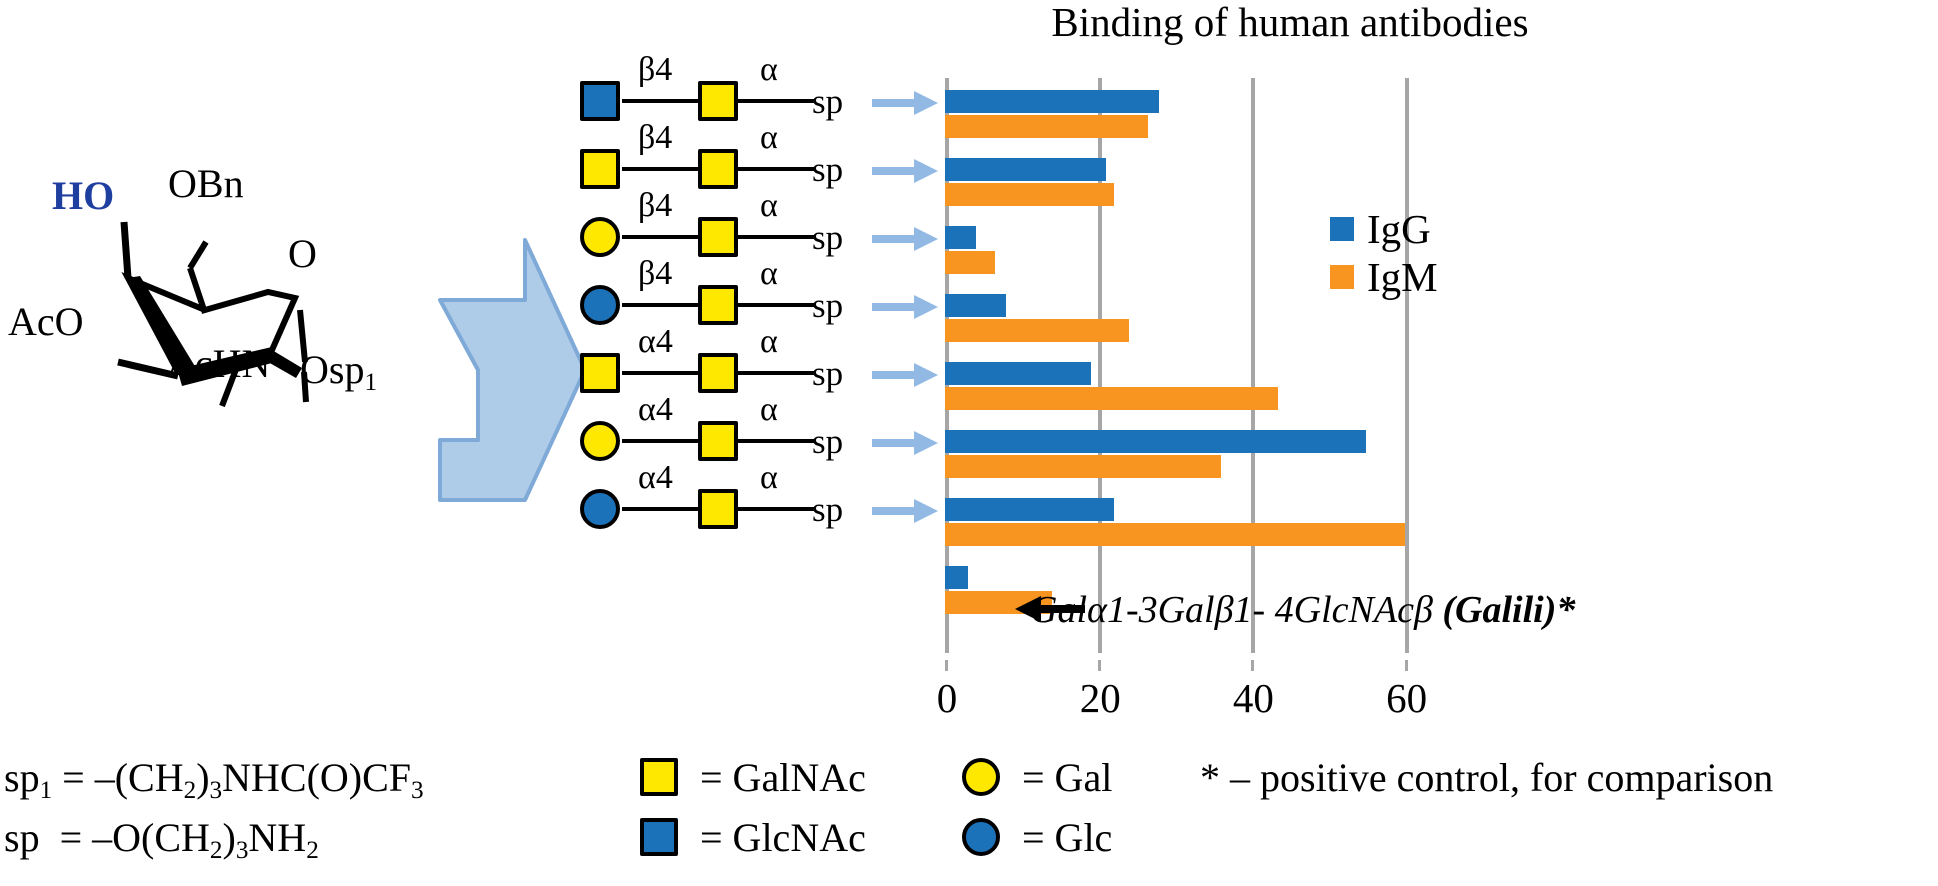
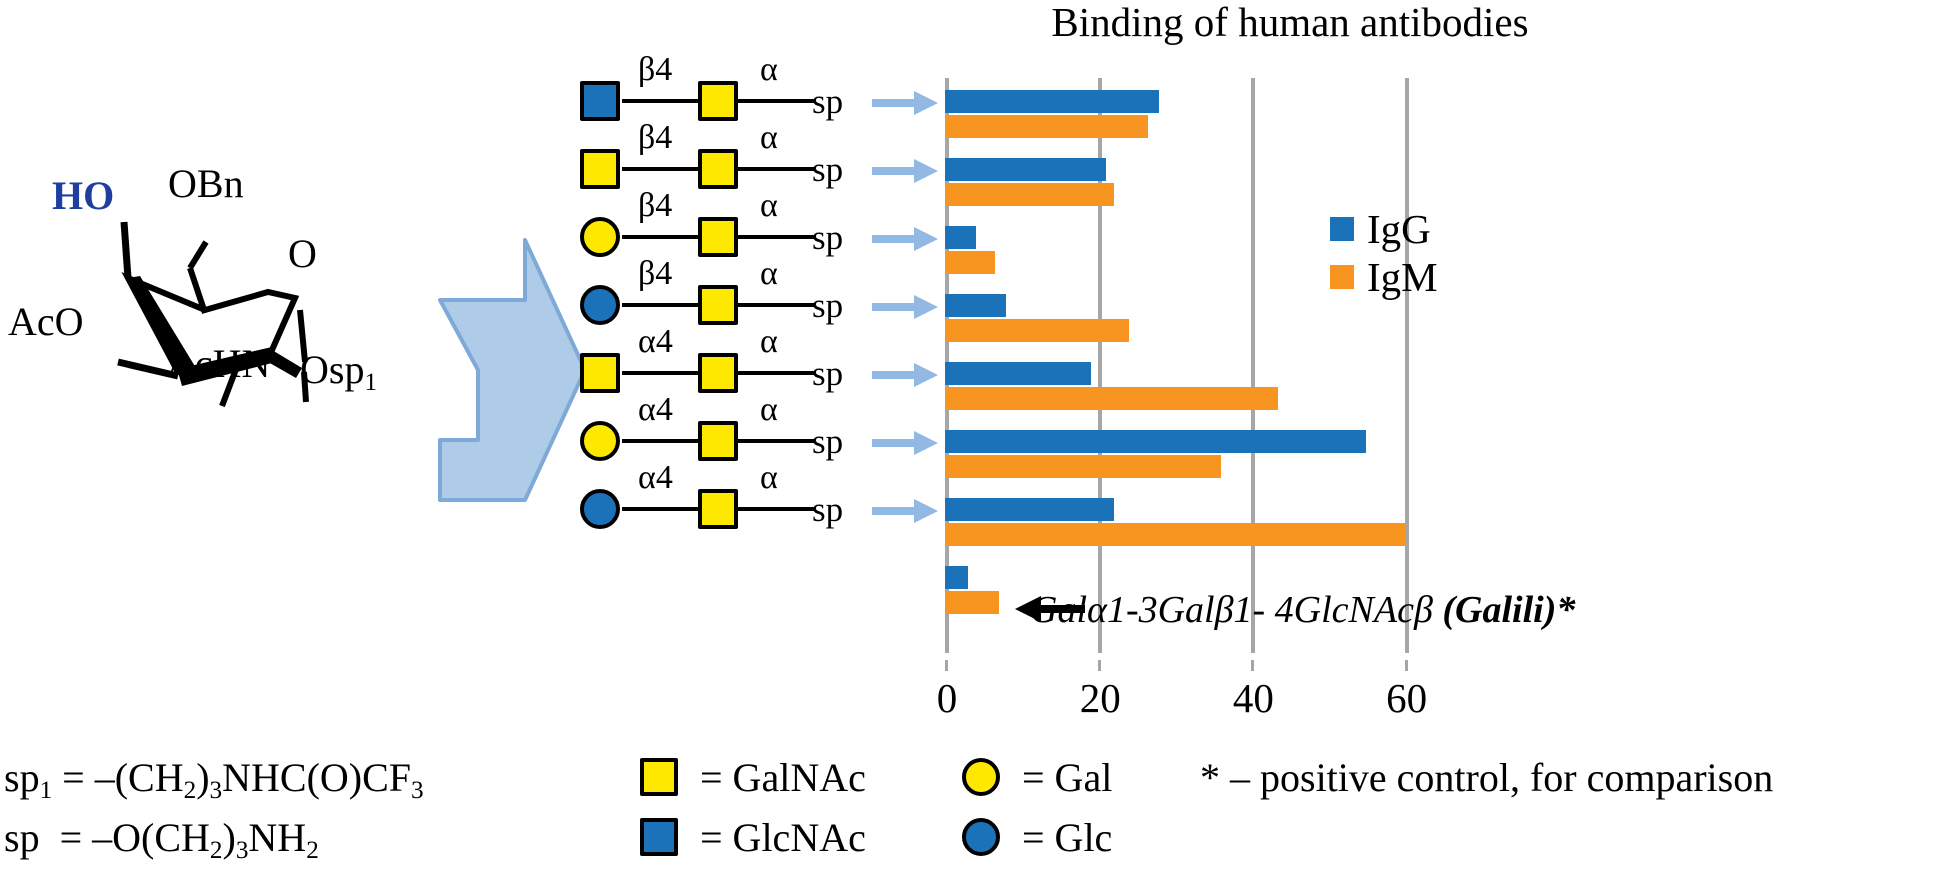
IgM/Galα1-3Galβ1-4GlcNAcβ (Galili)*: 14 -> 7
